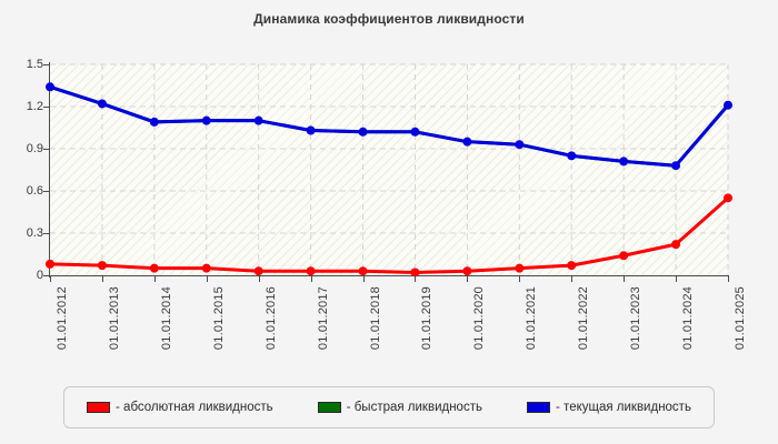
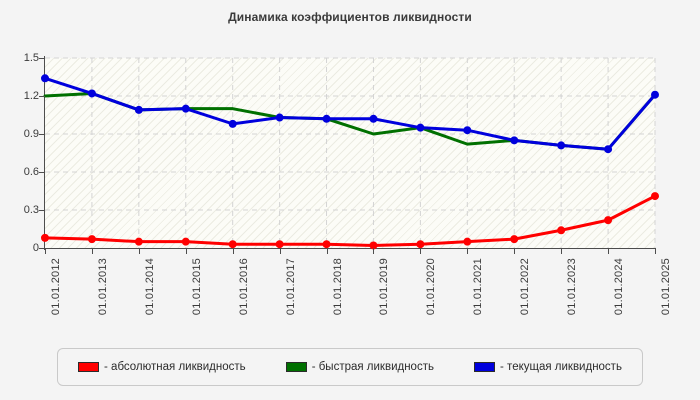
- быстрая ликвидность/01.01.2012: 1.34 -> 1.20
- текущая ликвидность/01.01.2016: 1.10 -> 0.98
- быстрая ликвидность/01.01.2019: 1.02 -> 0.90
- быстрая ликвидность/01.01.2021: 0.93 -> 0.82
- абсолютная ликвидность/01.01.2025: 0.55 -> 0.41
